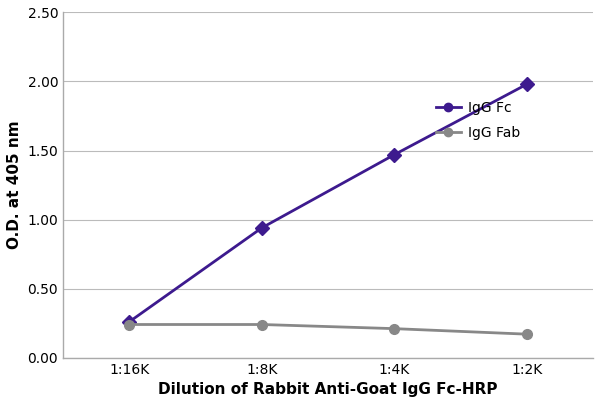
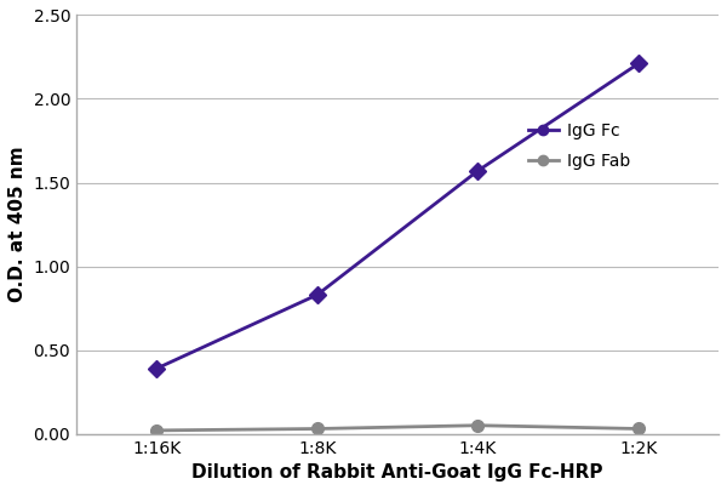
IgG Fc/1:16K: 0.26 -> 0.39
IgG Fab/1:16K: 0.24 -> 0.02
IgG Fc/1:8K: 0.94 -> 0.83
IgG Fab/1:8K: 0.24 -> 0.03
IgG Fc/1:4K: 1.47 -> 1.57
IgG Fab/1:4K: 0.21 -> 0.05
IgG Fc/1:2K: 1.98 -> 2.21
IgG Fab/1:2K: 0.17 -> 0.03
